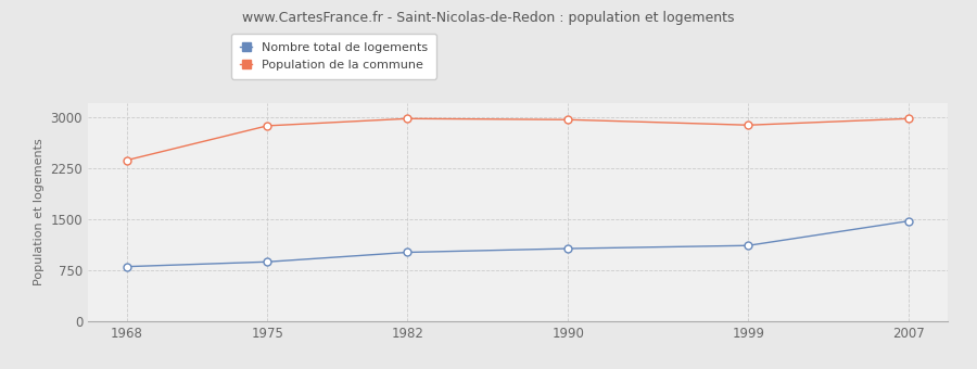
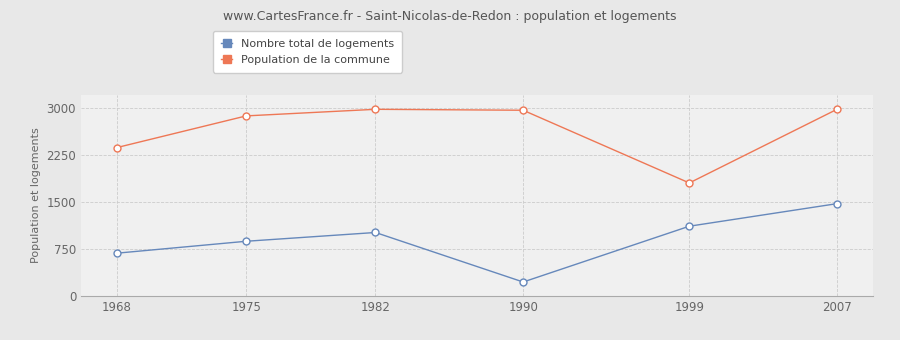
Nombre total de logements/1968: 800 -> 680
Nombre total de logements/1990: 1060 -> 220
Population de la commune/1999: 2880 -> 1800
